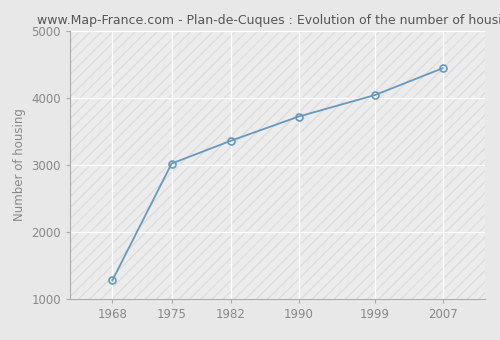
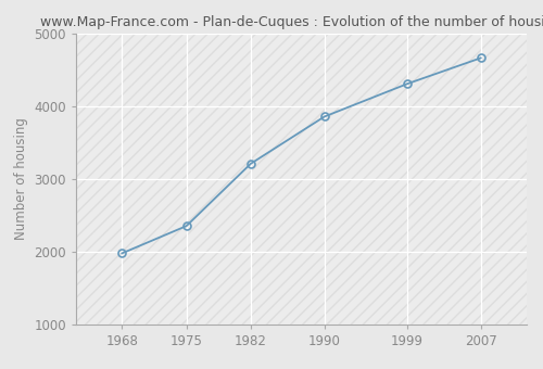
1968: 1280 -> 1980
1975: 3020 -> 2360
1982: 3360 -> 3210
1990: 3720 -> 3860
1999: 4040 -> 4300
2007: 4440 -> 4660
